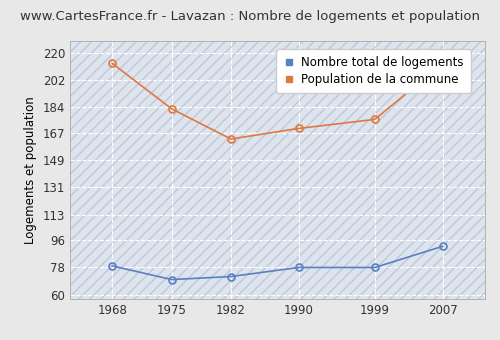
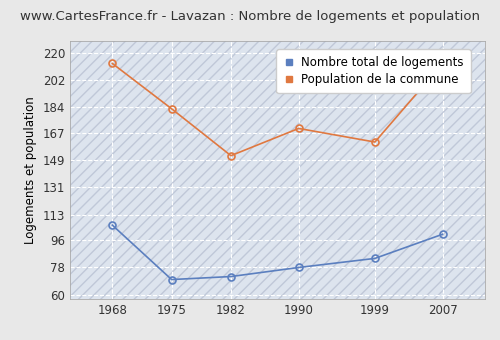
Nombre total de logements/1968: 79 -> 106
Population de la commune/1982: 163 -> 152
Nombre total de logements/1999: 78 -> 84
Population de la commune/1999: 176 -> 161
Nombre total de logements/2007: 92 -> 100
